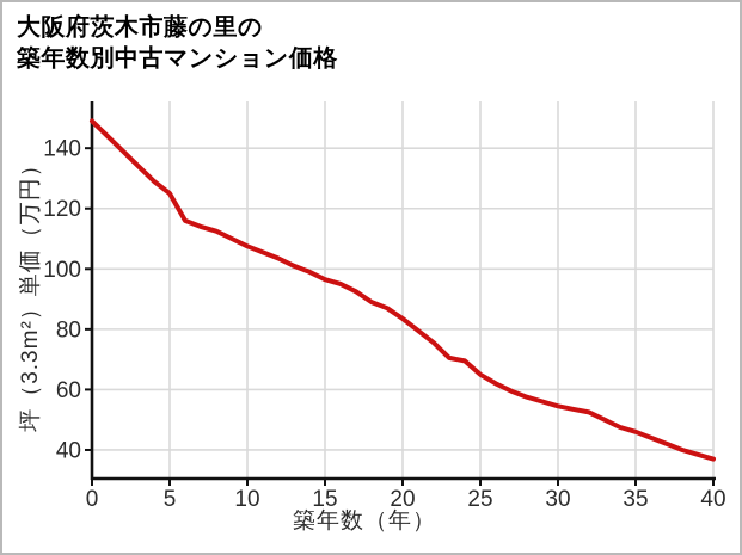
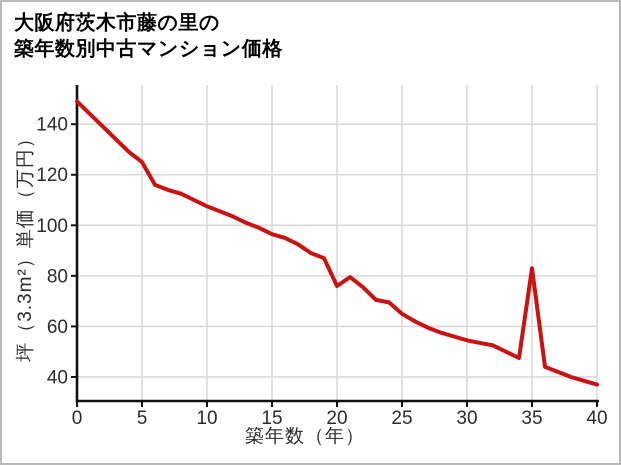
20: 84 -> 76
35: 46 -> 83
